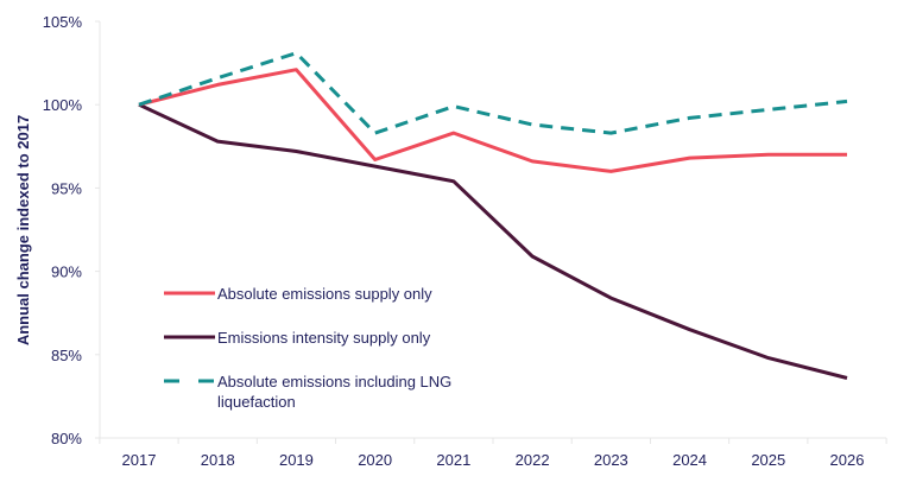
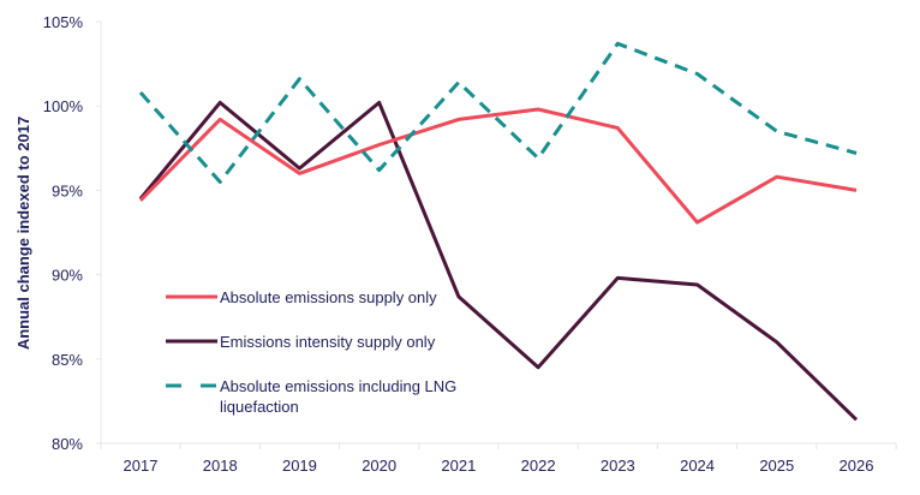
Absolute emissions supply only/2017: 100.0% -> 94.4%
Emissions intensity supply only/2017: 100.0% -> 94.5%
Absolute emissions including LNG liquefaction/2017: 100.0% -> 100.8%
Absolute emissions supply only/2018: 101.2% -> 99.2%
Emissions intensity supply only/2018: 97.8% -> 100.2%
Absolute emissions including LNG liquefaction/2018: 101.6% -> 95.5%
Absolute emissions supply only/2019: 102.1% -> 96.0%
Emissions intensity supply only/2019: 97.2% -> 96.3%
Absolute emissions including LNG liquefaction/2019: 103.1% -> 101.6%
Absolute emissions supply only/2020: 96.7% -> 97.7%
Emissions intensity supply only/2020: 96.3% -> 100.2%
Absolute emissions including LNG liquefaction/2020: 98.3% -> 96.2%
Absolute emissions supply only/2021: 98.3% -> 99.2%
Emissions intensity supply only/2021: 95.4% -> 88.7%
Absolute emissions including LNG liquefaction/2021: 99.9% -> 101.4%
Absolute emissions supply only/2022: 96.6% -> 99.8%
Emissions intensity supply only/2022: 90.9% -> 84.5%
Absolute emissions including LNG liquefaction/2022: 98.8% -> 96.9%
Absolute emissions supply only/2023: 96.0% -> 98.7%
Emissions intensity supply only/2023: 88.4% -> 89.8%
Absolute emissions including LNG liquefaction/2023: 98.3% -> 103.7%
Absolute emissions supply only/2024: 96.8% -> 93.1%
Emissions intensity supply only/2024: 86.5% -> 89.4%
Absolute emissions including LNG liquefaction/2024: 99.2% -> 101.9%
Absolute emissions supply only/2025: 97.0% -> 95.8%
Emissions intensity supply only/2025: 84.8% -> 86.0%
Absolute emissions including LNG liquefaction/2025: 99.7% -> 98.5%
Absolute emissions supply only/2026: 97.0% -> 95.0%
Emissions intensity supply only/2026: 83.6% -> 81.4%
Absolute emissions including LNG liquefaction/2026: 100.2% -> 97.2%
